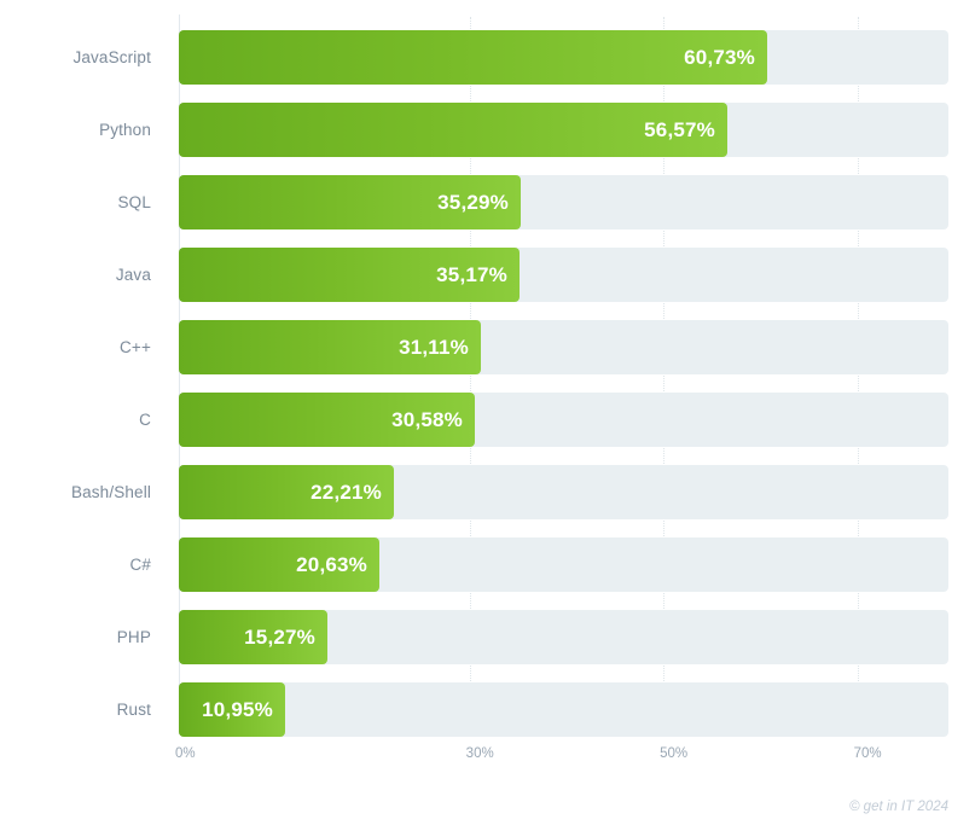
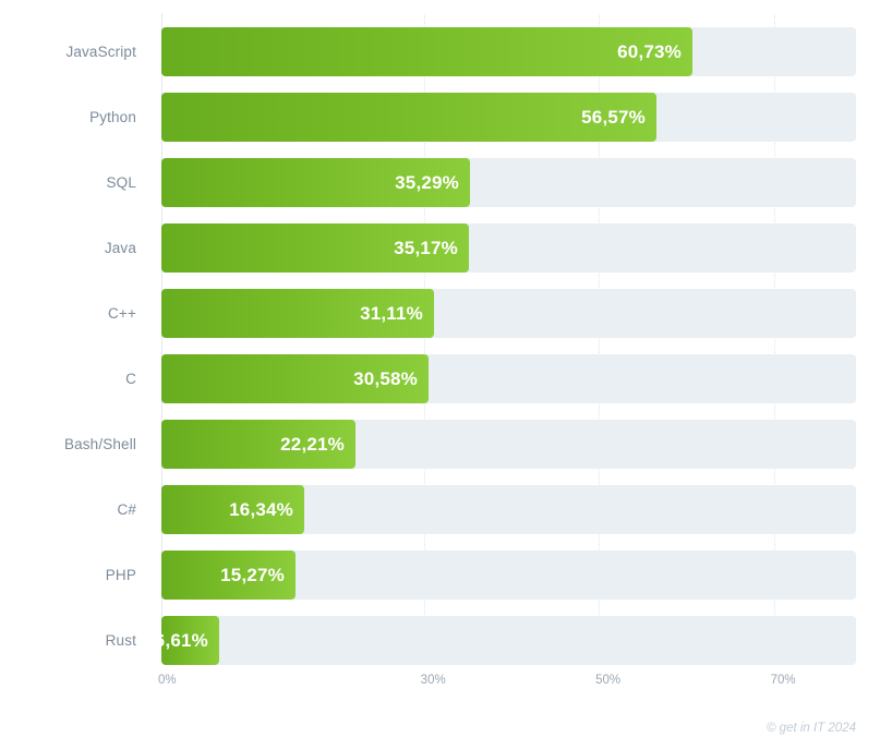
C#: 20,63% -> 16,34%
Rust: 10,95% -> 6,61%
